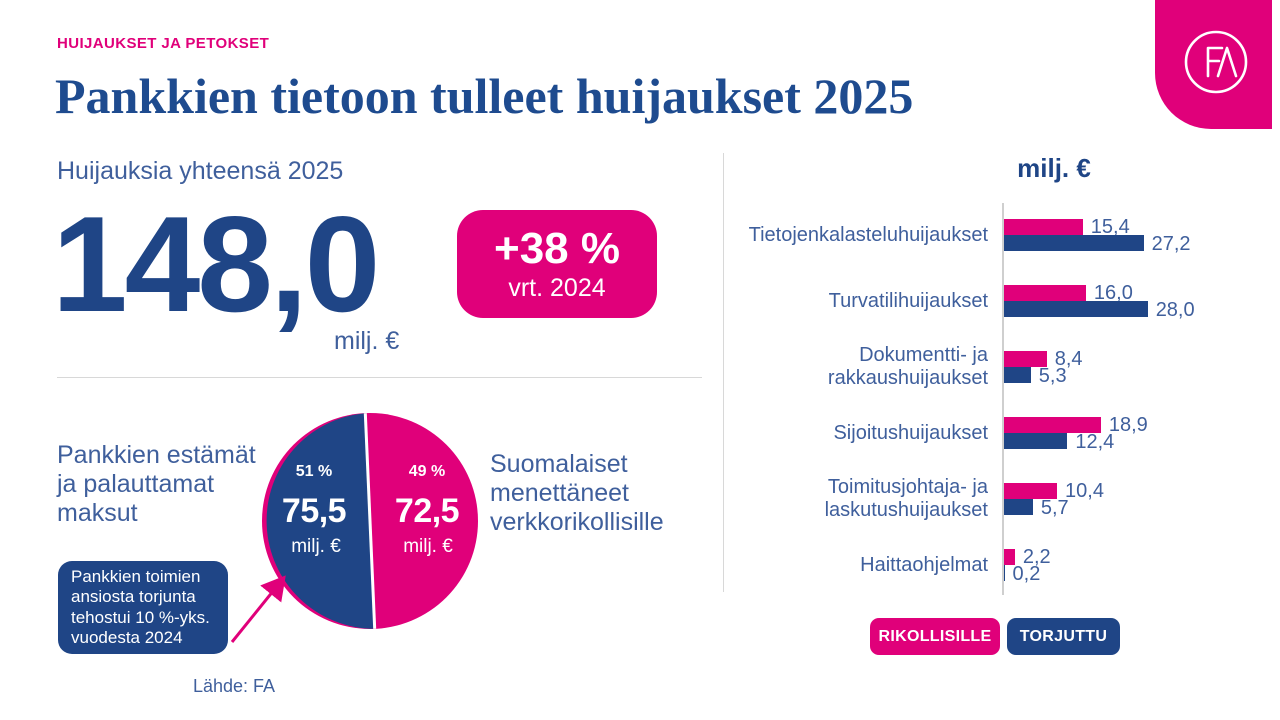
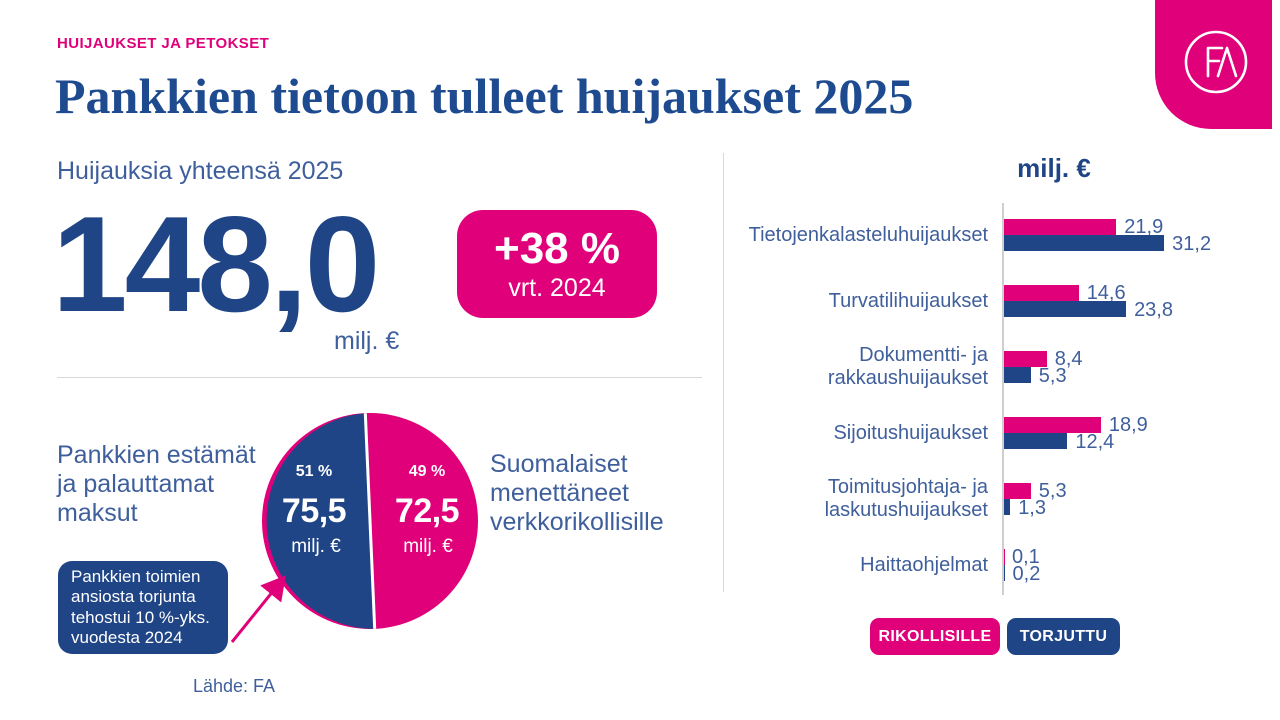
RIKOLLISILLE/Tietojenkalasteluhuijaukset: 15,4 -> 21,9
TORJUTTU/Tietojenkalasteluhuijaukset: 27,2 -> 31,2
RIKOLLISILLE/Turvatilihuijaukset: 16,0 -> 14,6
TORJUTTU/Turvatilihuijaukset: 28,0 -> 23,8
RIKOLLISILLE/Toimitusjohtaja- ja laskutushuijaukset: 10,4 -> 5,3
TORJUTTU/Toimitusjohtaja- ja laskutushuijaukset: 5,7 -> 1,3
RIKOLLISILLE/Haittaohjelmat: 2,2 -> 0,1
